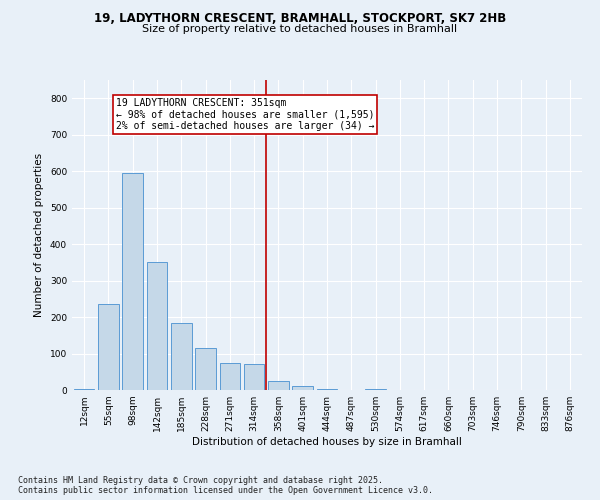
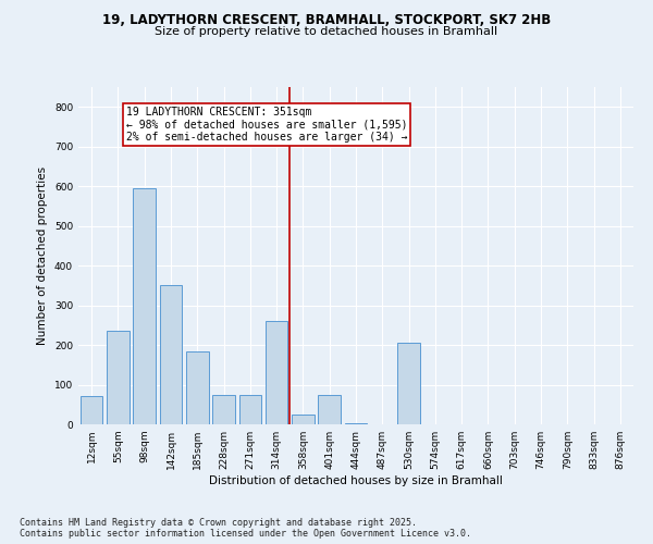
12sqm: 3 -> 70
228sqm: 115 -> 75
314sqm: 70 -> 260
401sqm: 10 -> 75
530sqm: 3 -> 205
